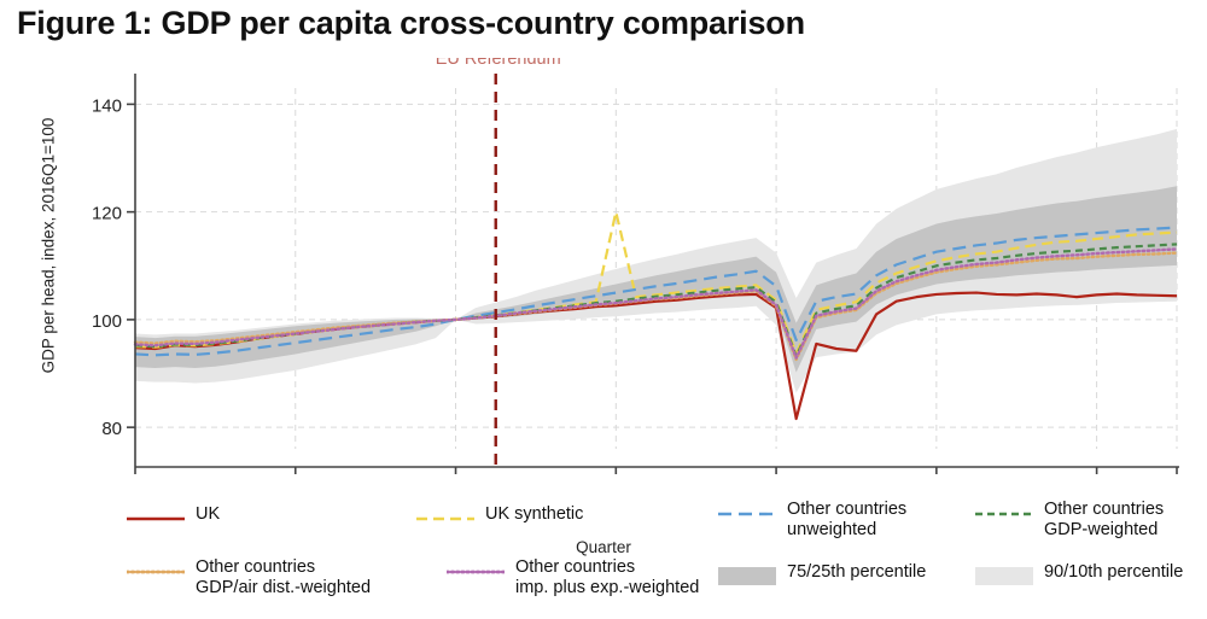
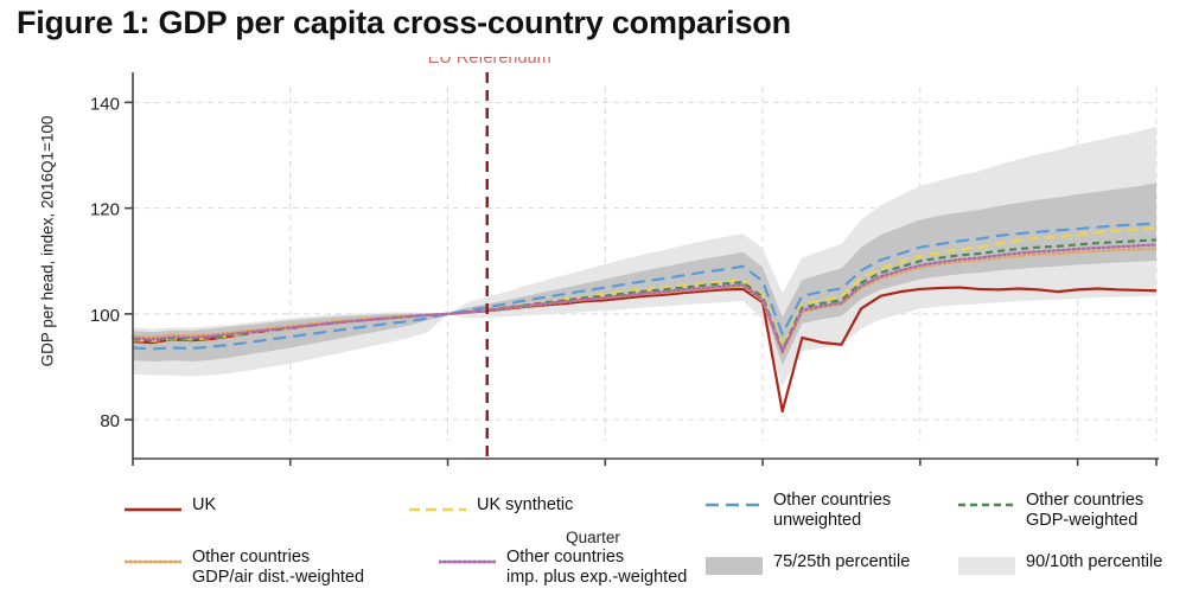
UK synthetic/2018q1: 120 -> 104
